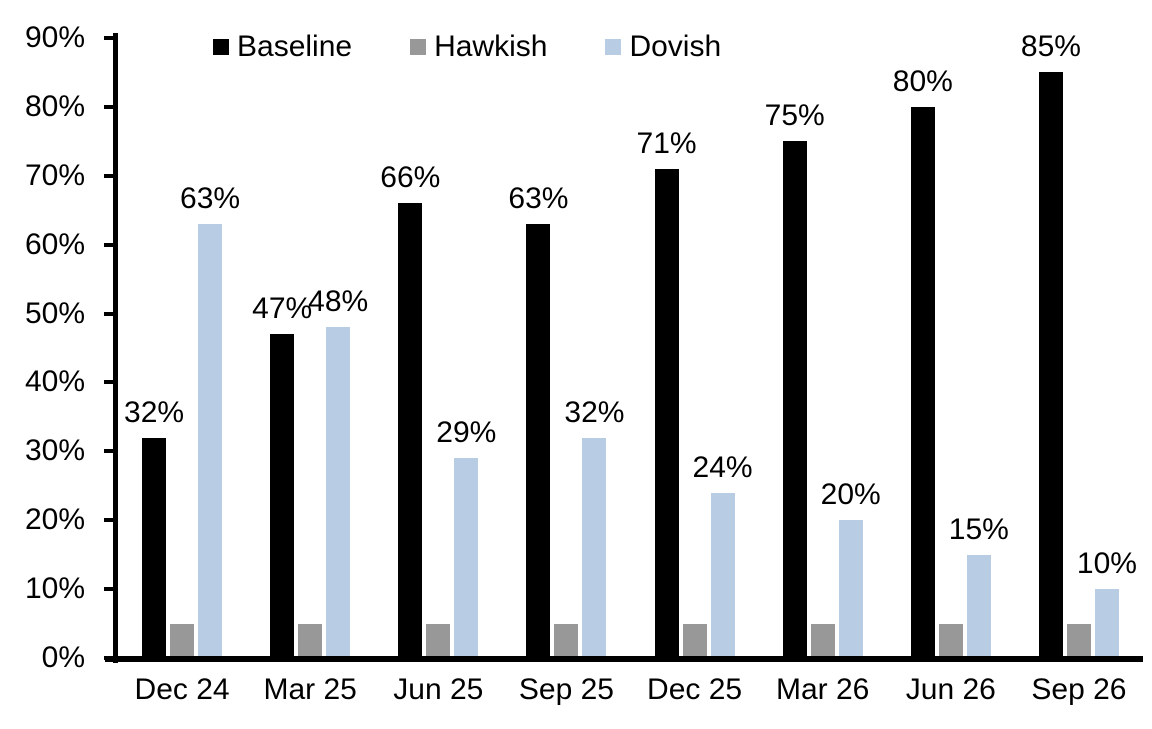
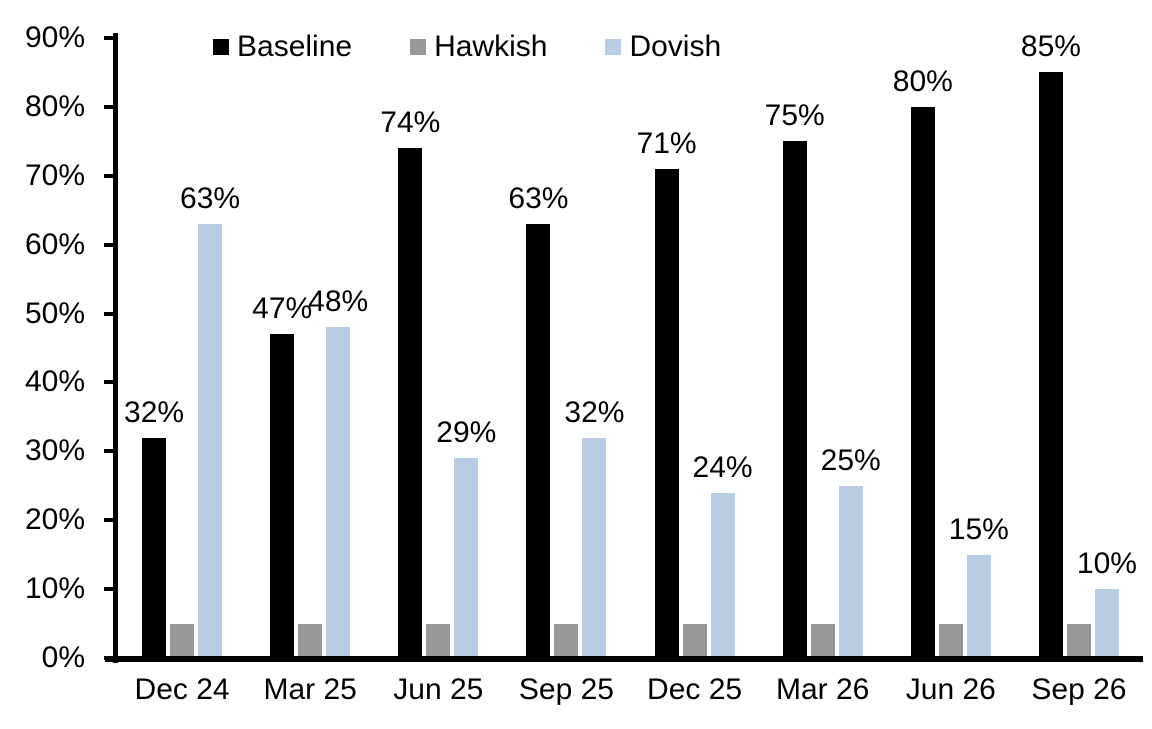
Baseline/Jun 25: 66% -> 74%
Dovish/Mar 26: 20% -> 25%
